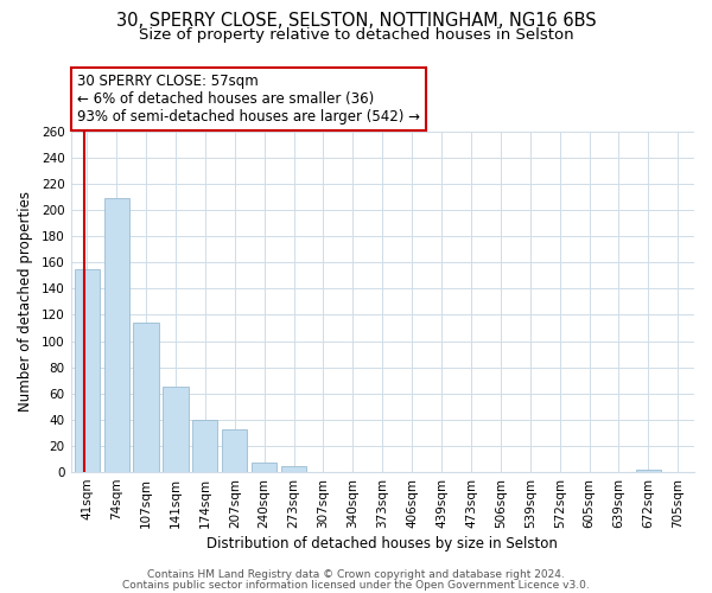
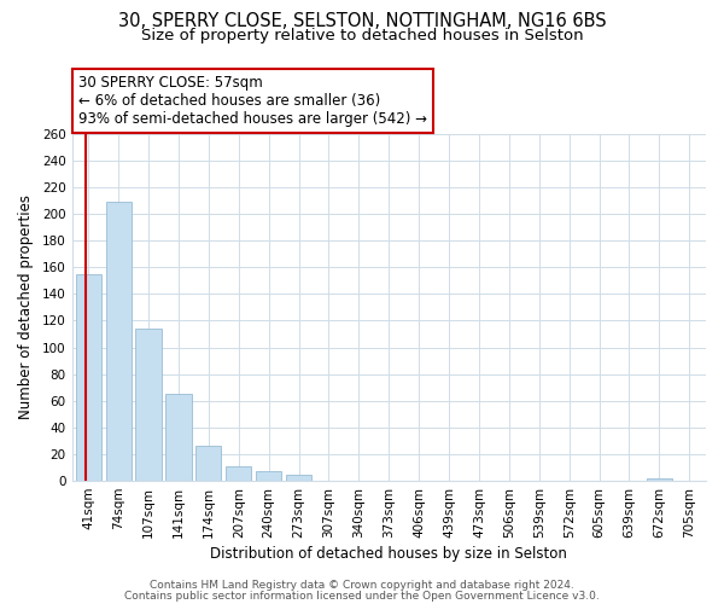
174sqm: 40 -> 26
207sqm: 33 -> 11
